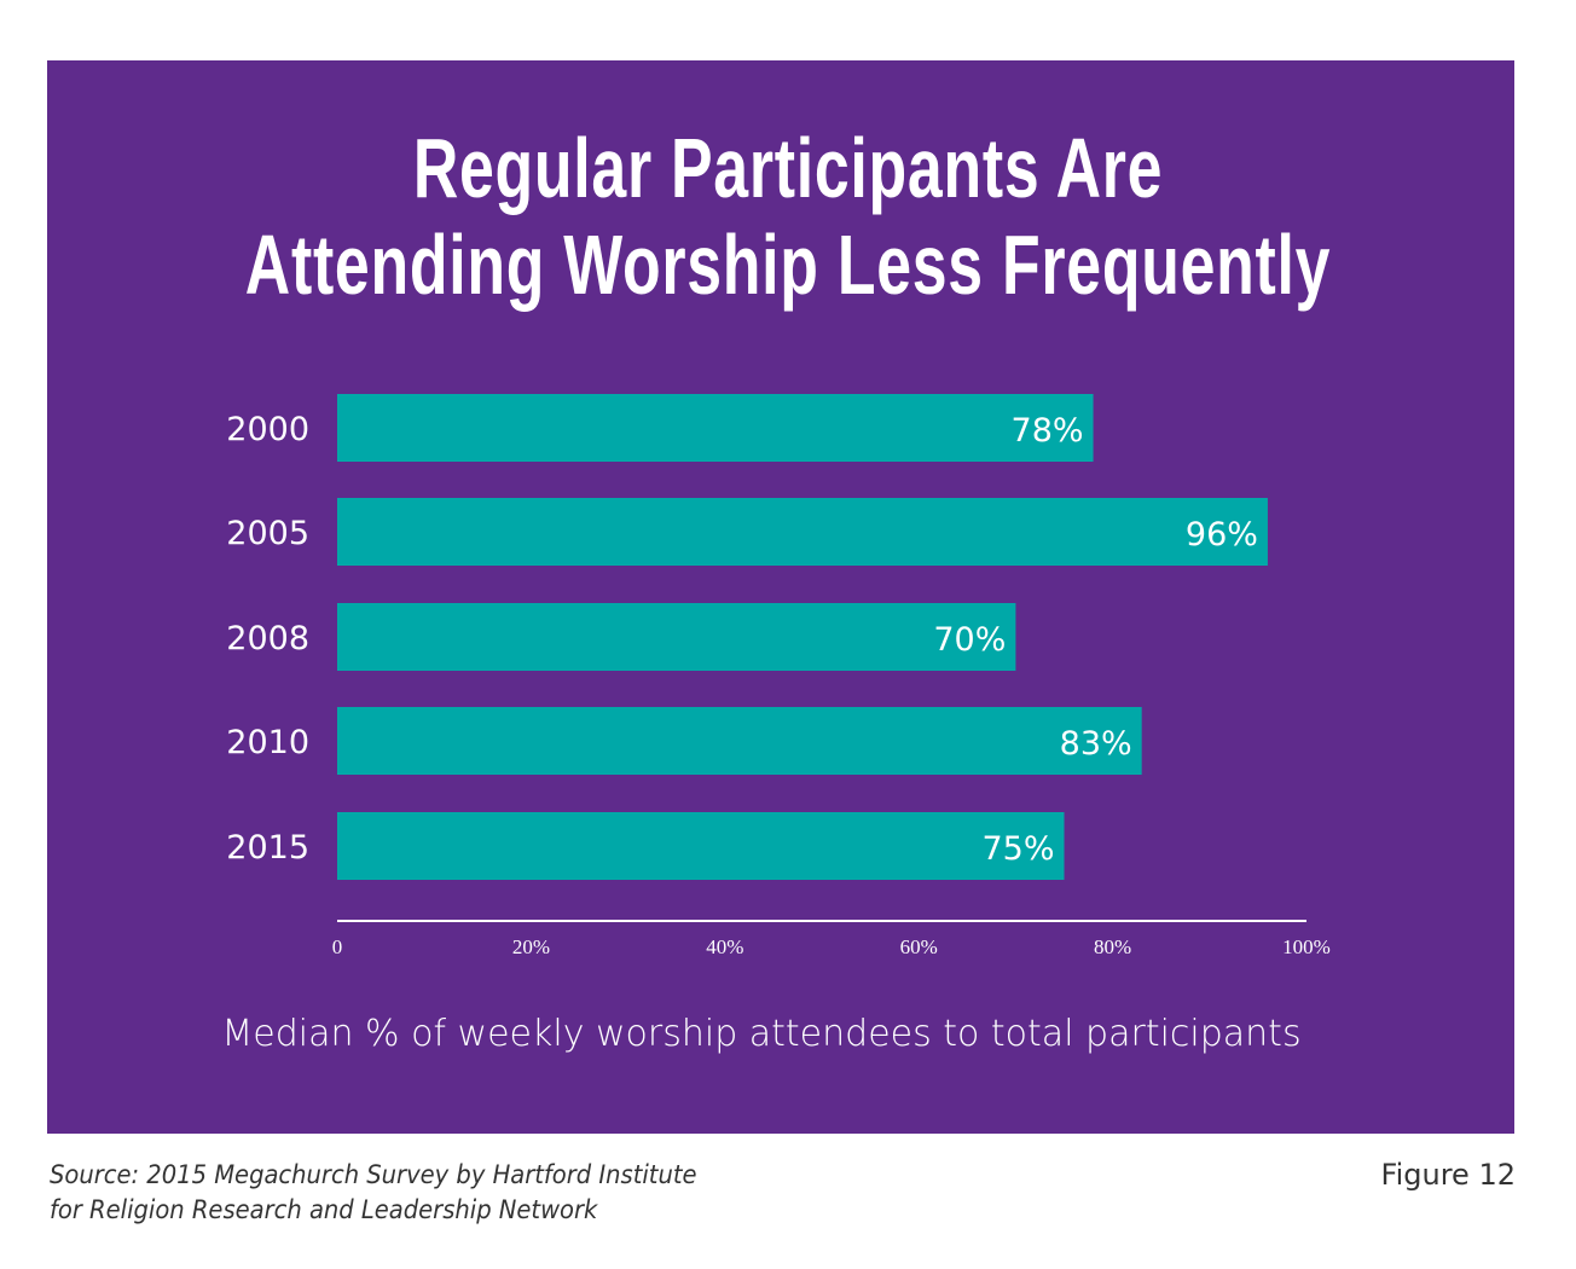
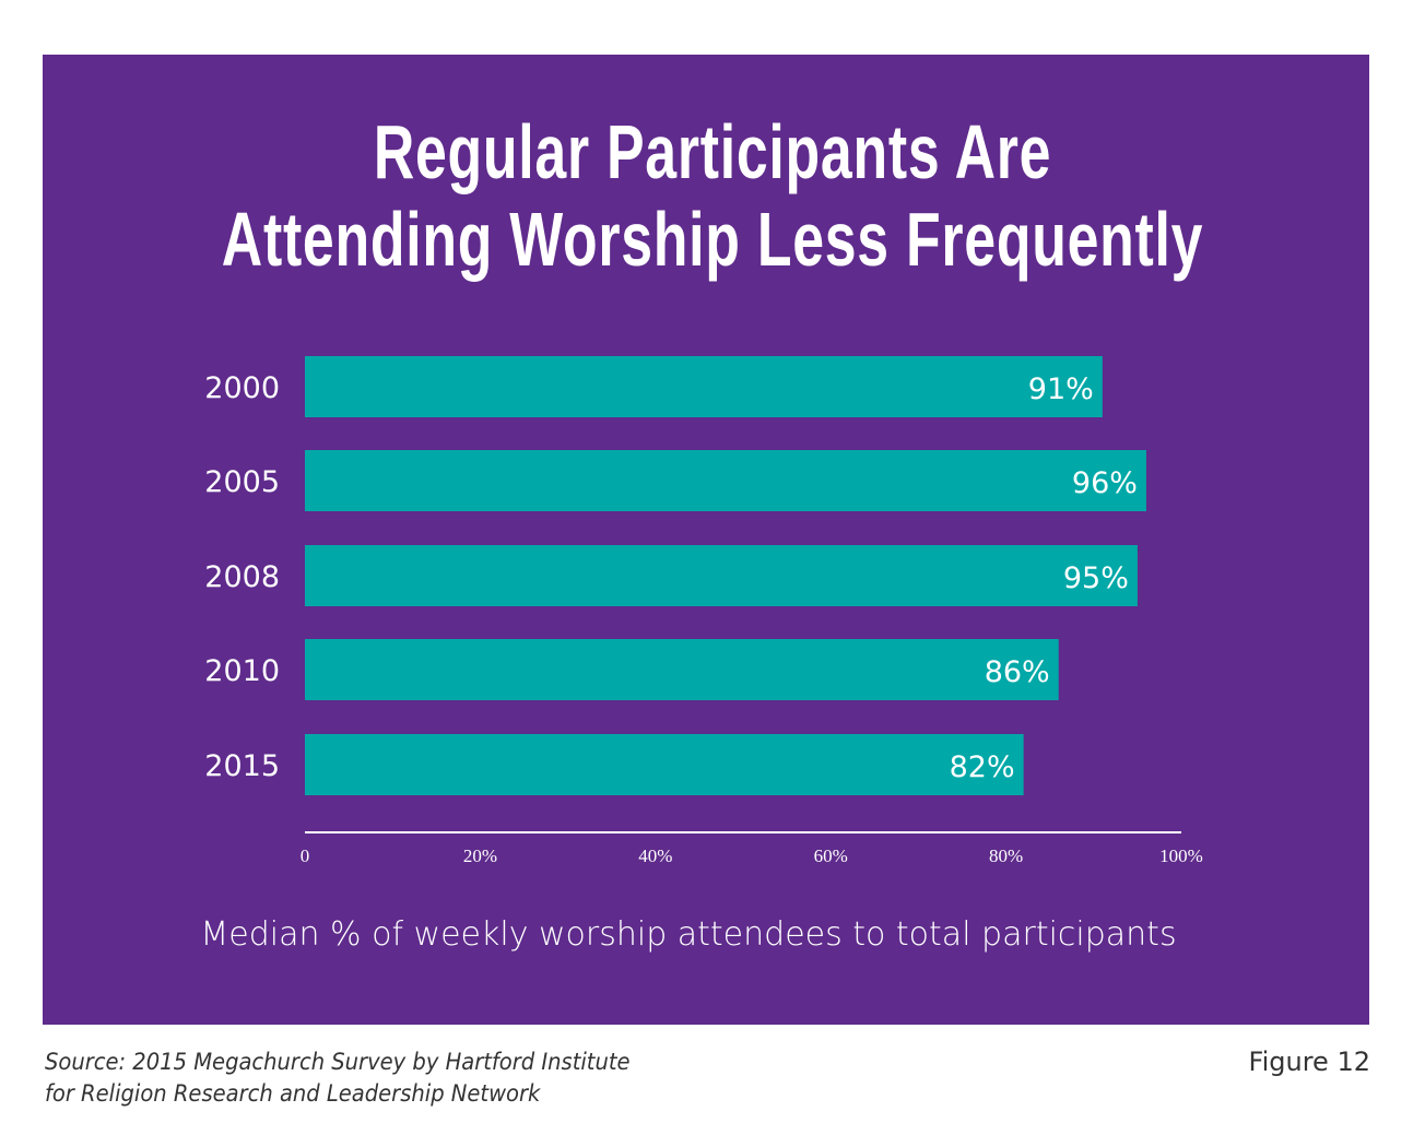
2000: 78% -> 91%
2008: 70% -> 95%
2010: 83% -> 86%
2015: 75% -> 82%
